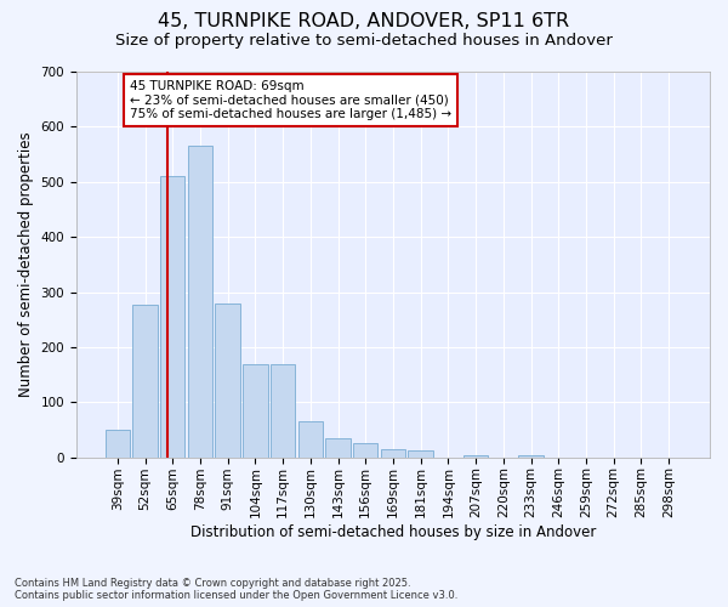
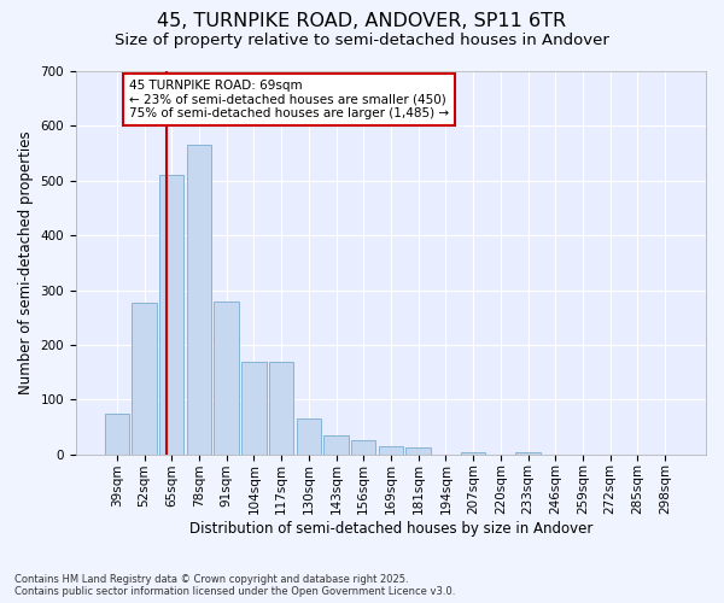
39sqm: 50 -> 75
